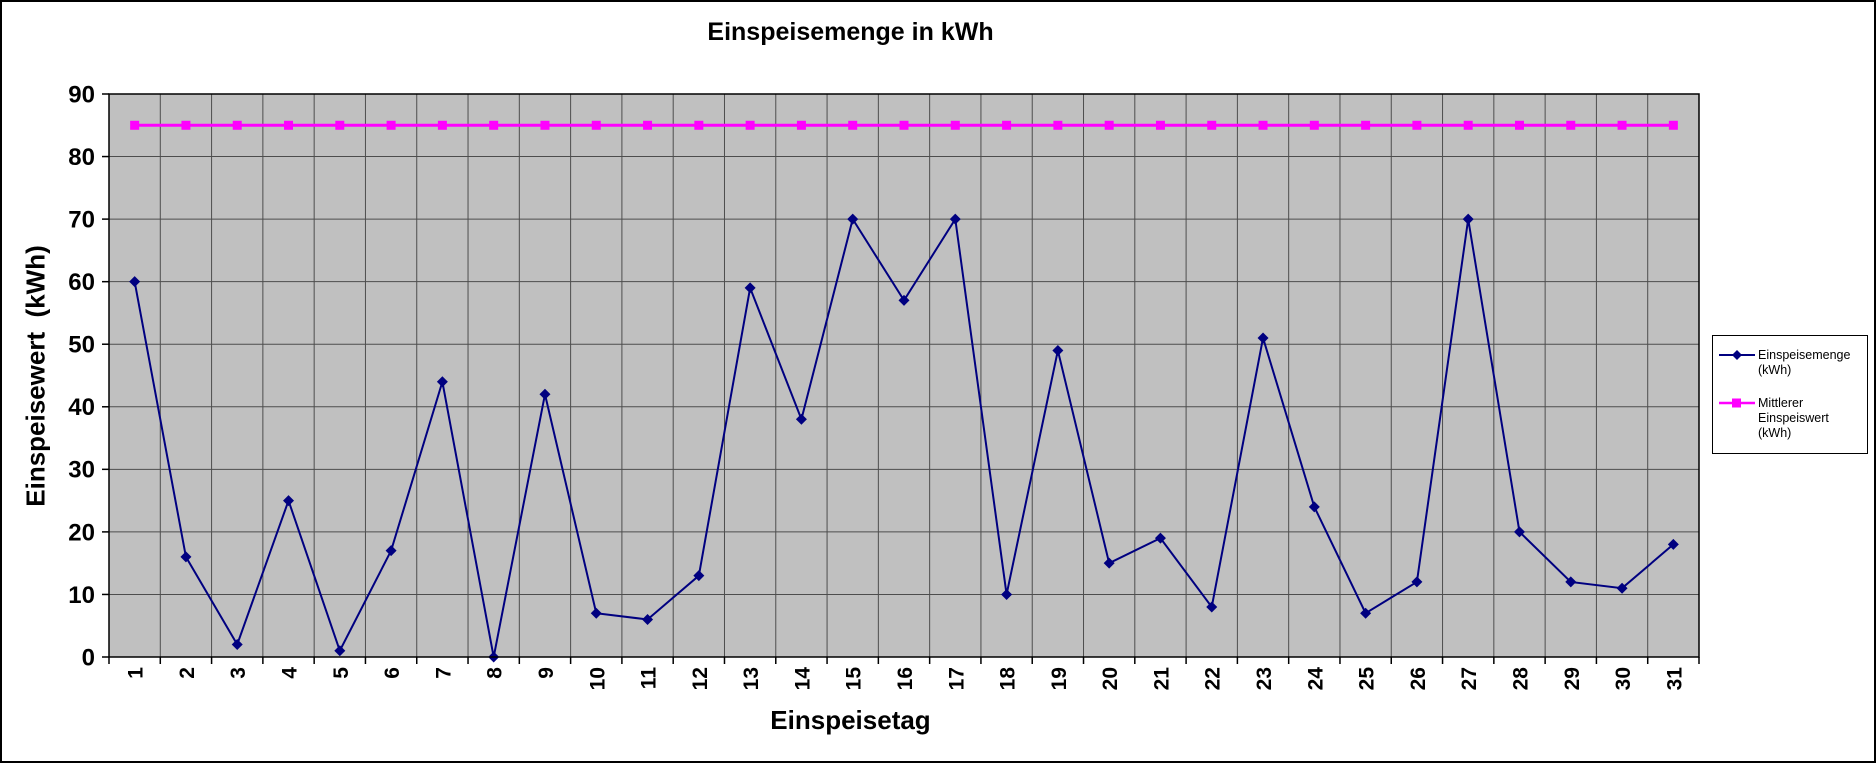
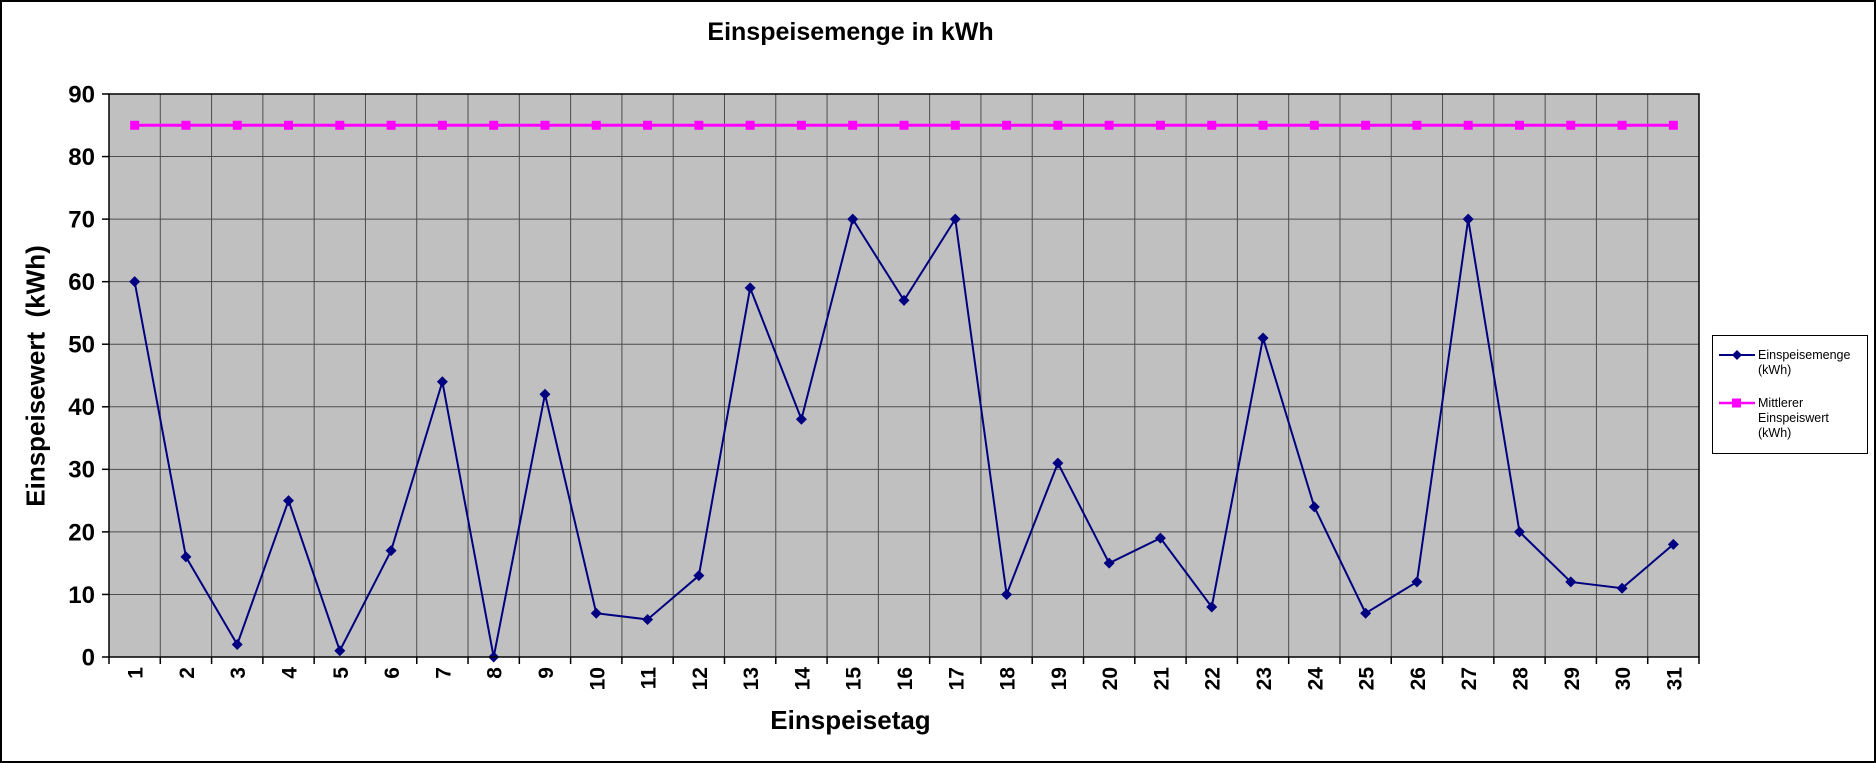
Einspeisemenge (kWh)/19: 49 -> 31
